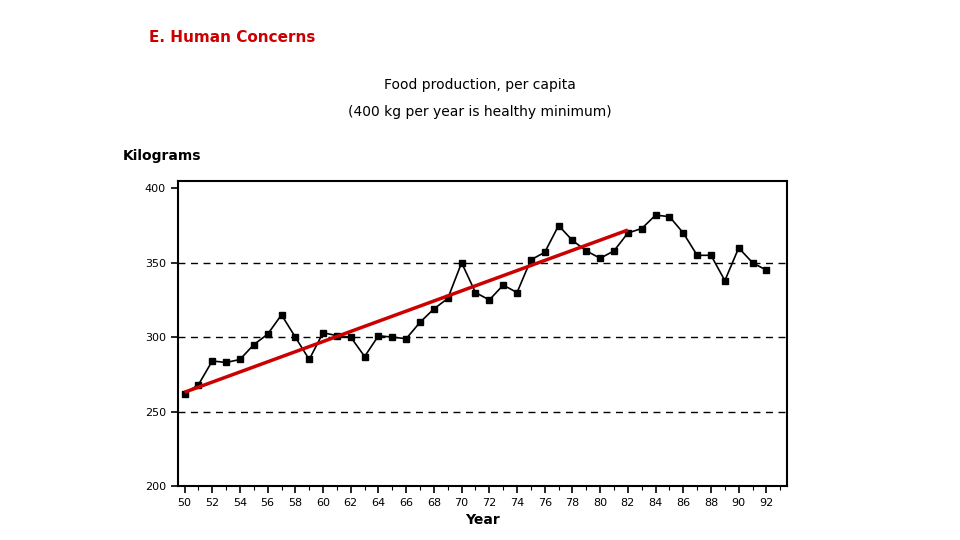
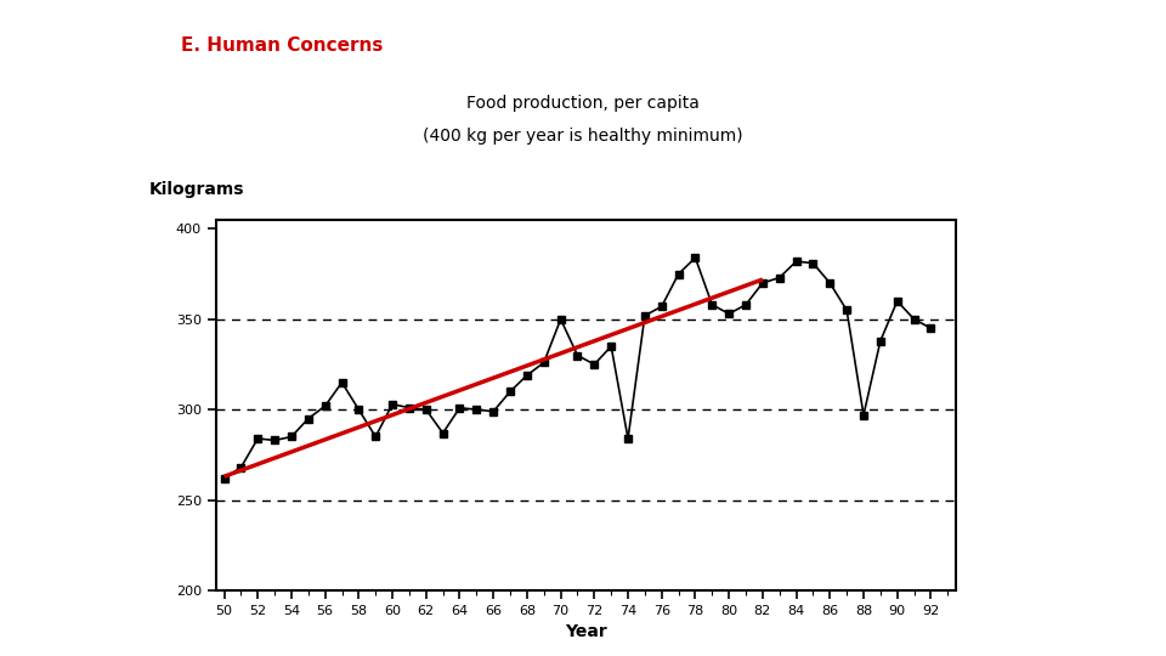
74: 330 -> 284
78: 365 -> 384
88: 355 -> 297
